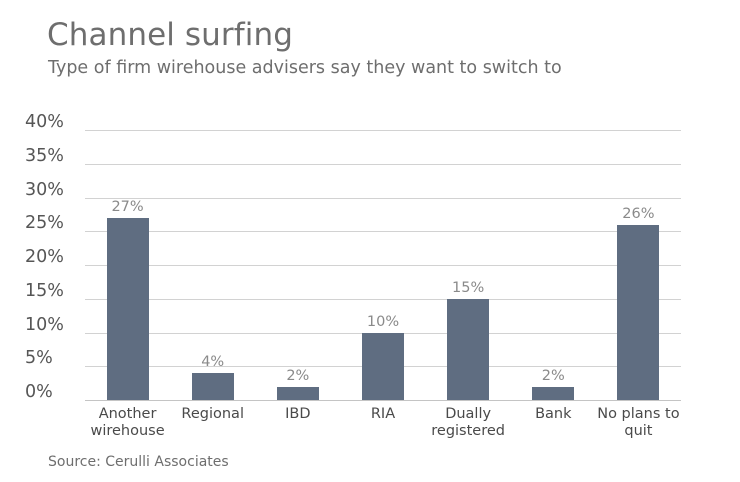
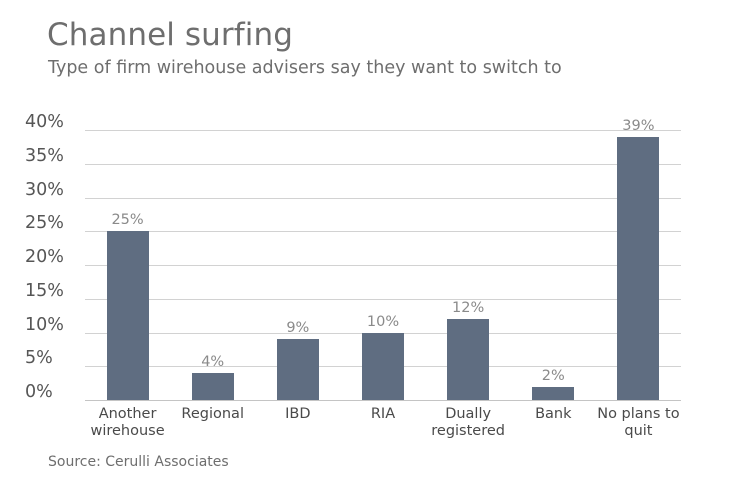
Another wirehouse: 27% -> 25%
IBD: 2% -> 9%
Dually registered: 15% -> 12%
No plans to quit: 26% -> 39%
